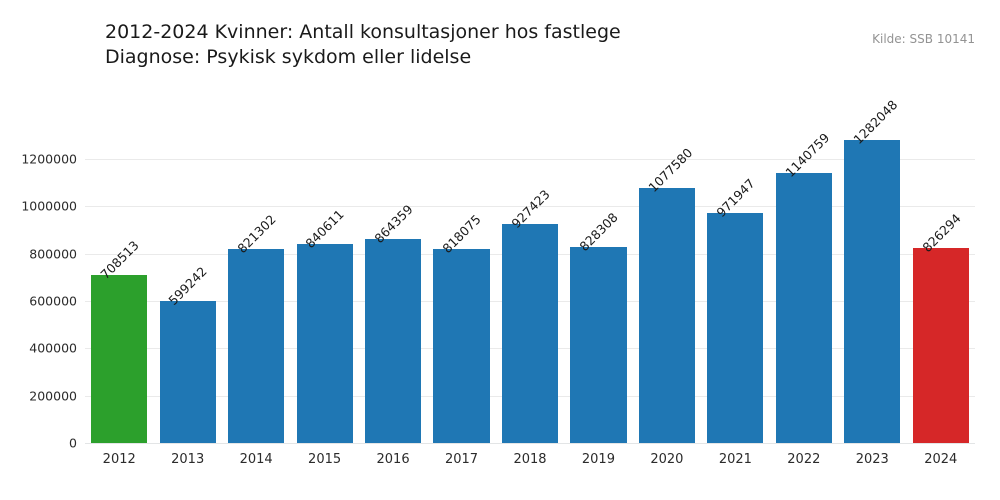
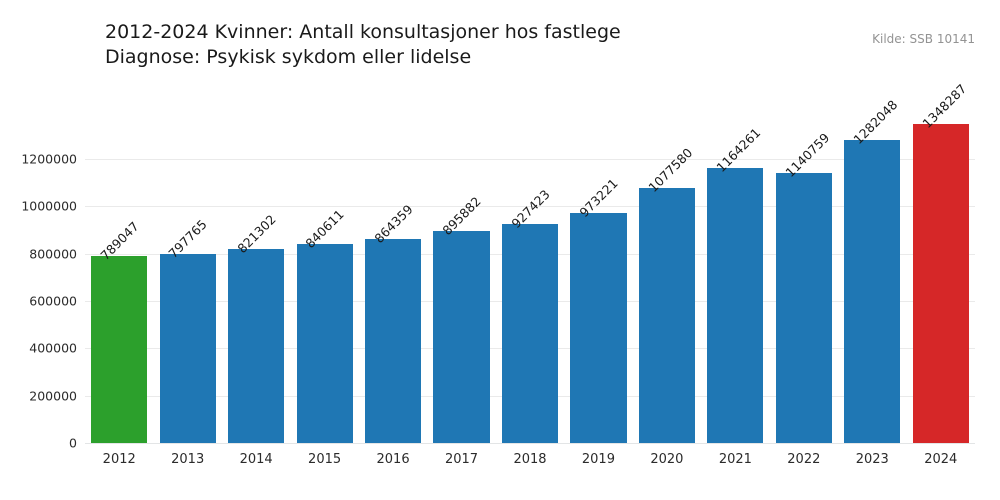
2012: 708513 -> 789047
2013: 599242 -> 797765
2017: 818075 -> 895882
2019: 828308 -> 973221
2021: 971947 -> 1164261
2024: 826294 -> 1348287
